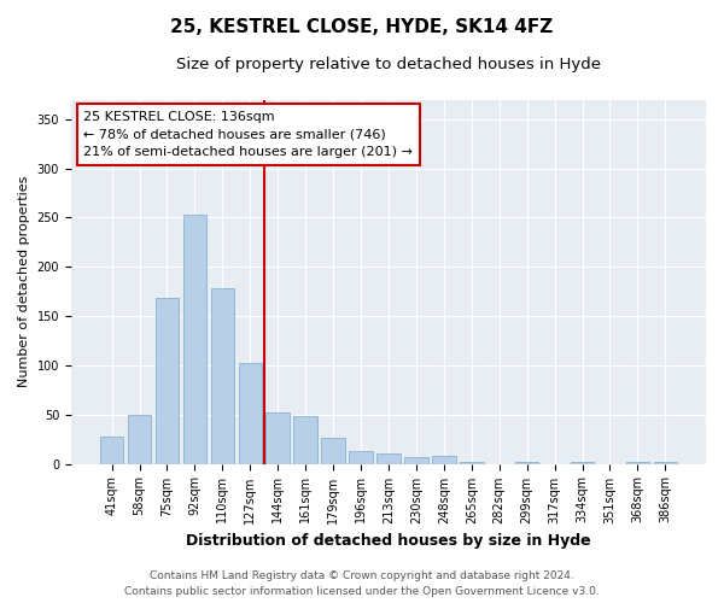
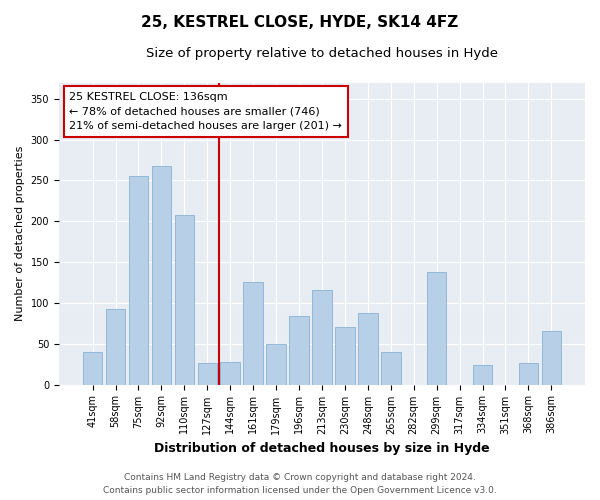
41sqm: 28 -> 40
58sqm: 50 -> 92
75sqm: 168 -> 256
92sqm: 253 -> 268
110sqm: 178 -> 208
127sqm: 102 -> 26
144sqm: 52 -> 28
161sqm: 48 -> 126
179sqm: 27 -> 50
196sqm: 13 -> 84
213sqm: 10 -> 116
230sqm: 7 -> 70
248sqm: 8 -> 88
265sqm: 2 -> 40
299sqm: 2 -> 138
334sqm: 2 -> 24
368sqm: 2 -> 26
386sqm: 2 -> 66
